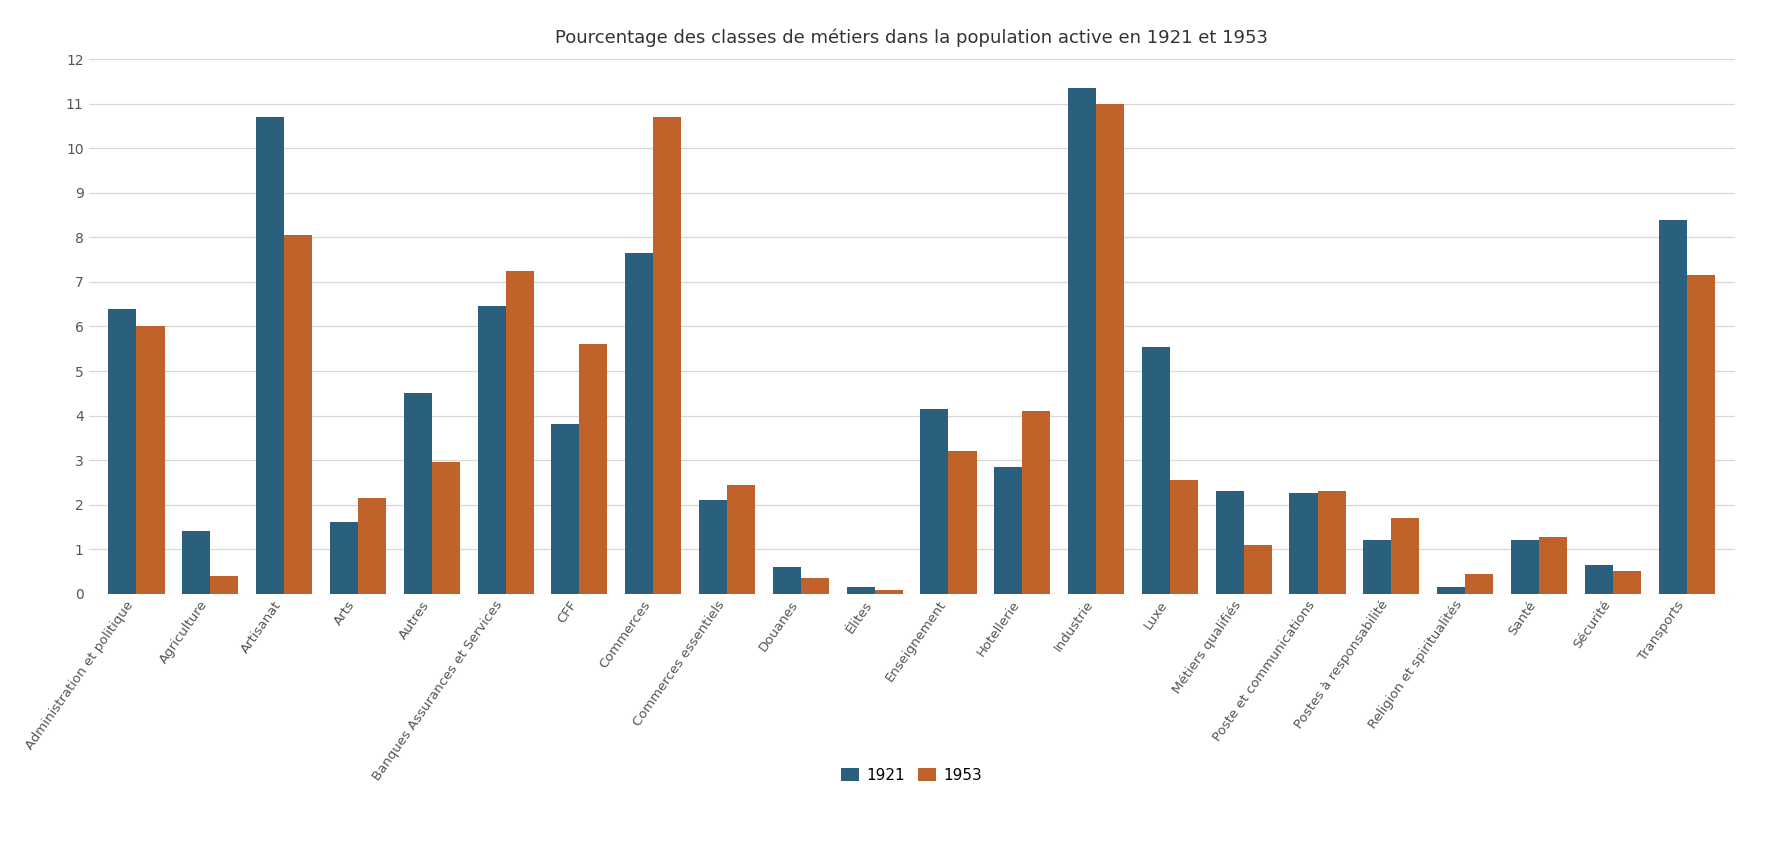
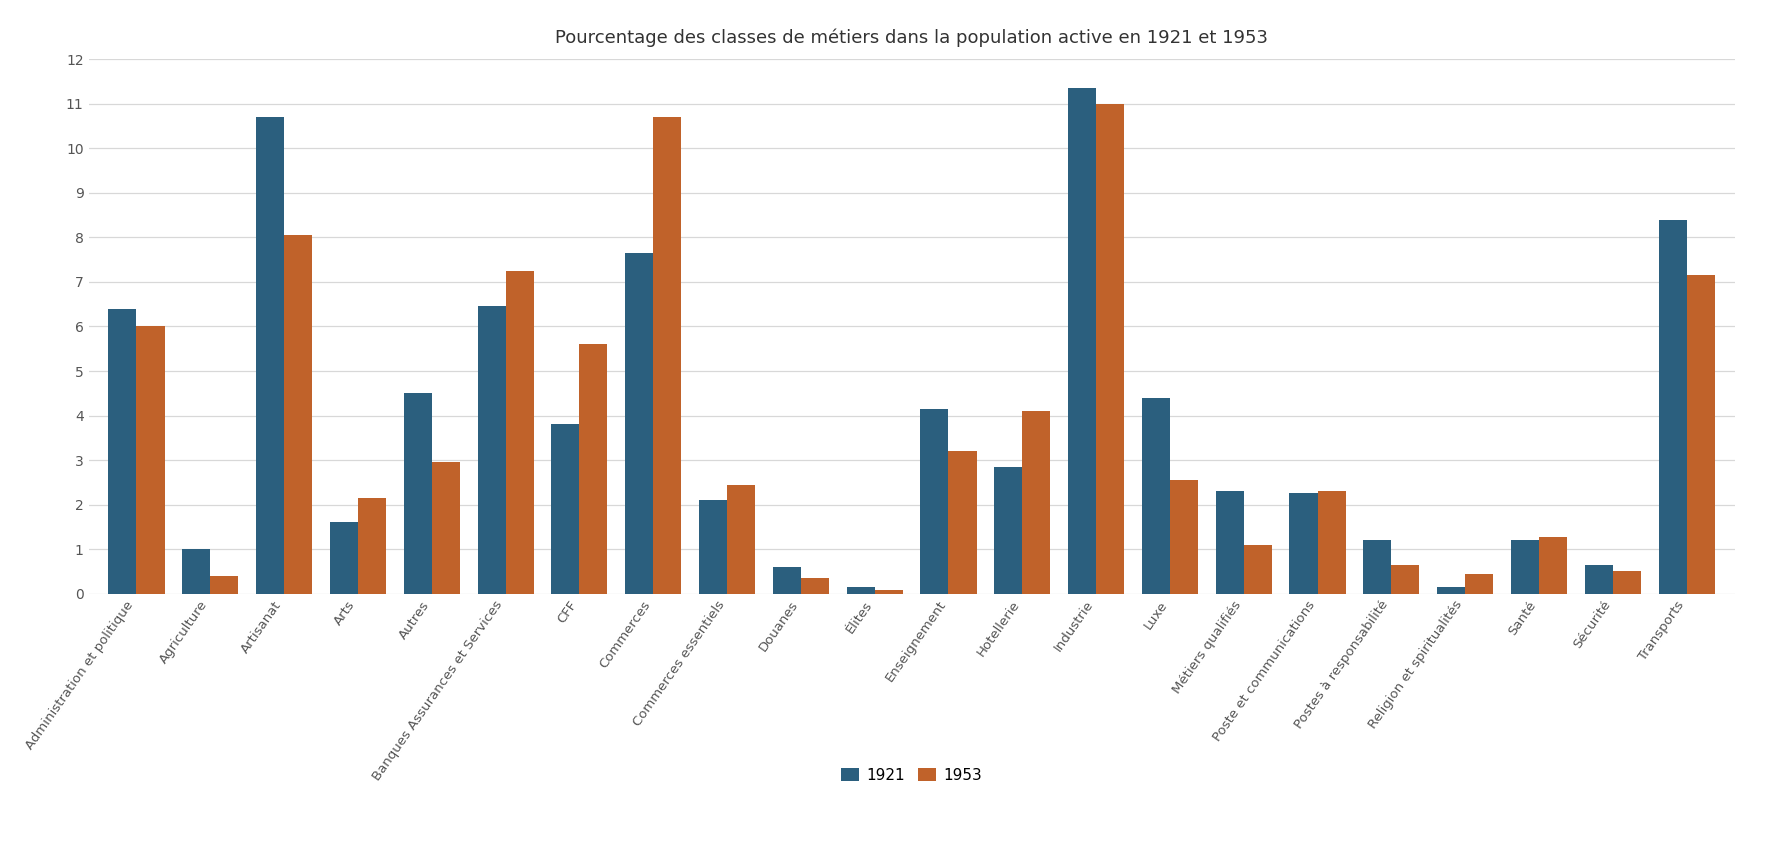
1921/Agriculture: 1.40 -> 1.00
1921/Luxe: 5.55 -> 4.40
1953/Postes à responsabilité: 1.70 -> 0.65
